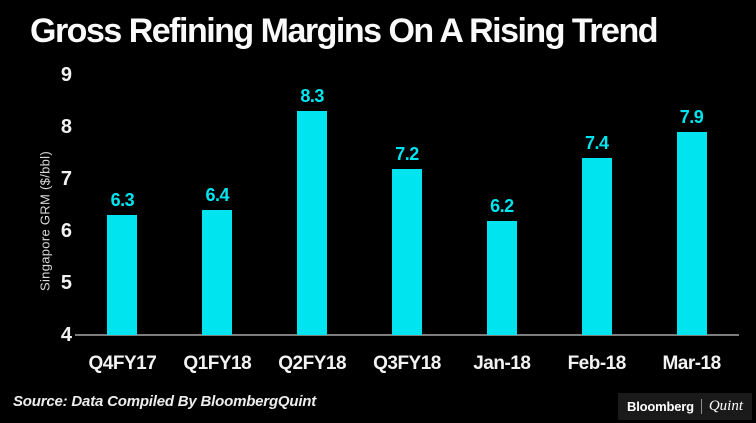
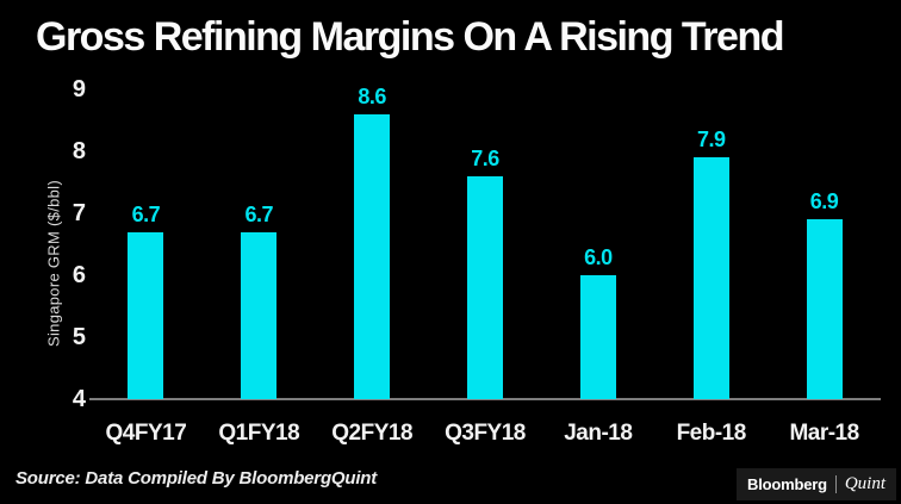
Q4FY17: 6.3 -> 6.7
Q1FY18: 6.4 -> 6.7
Q2FY18: 8.3 -> 8.6
Q3FY18: 7.2 -> 7.6
Jan-18: 6.2 -> 6.0
Feb-18: 7.4 -> 7.9
Mar-18: 7.9 -> 6.9
